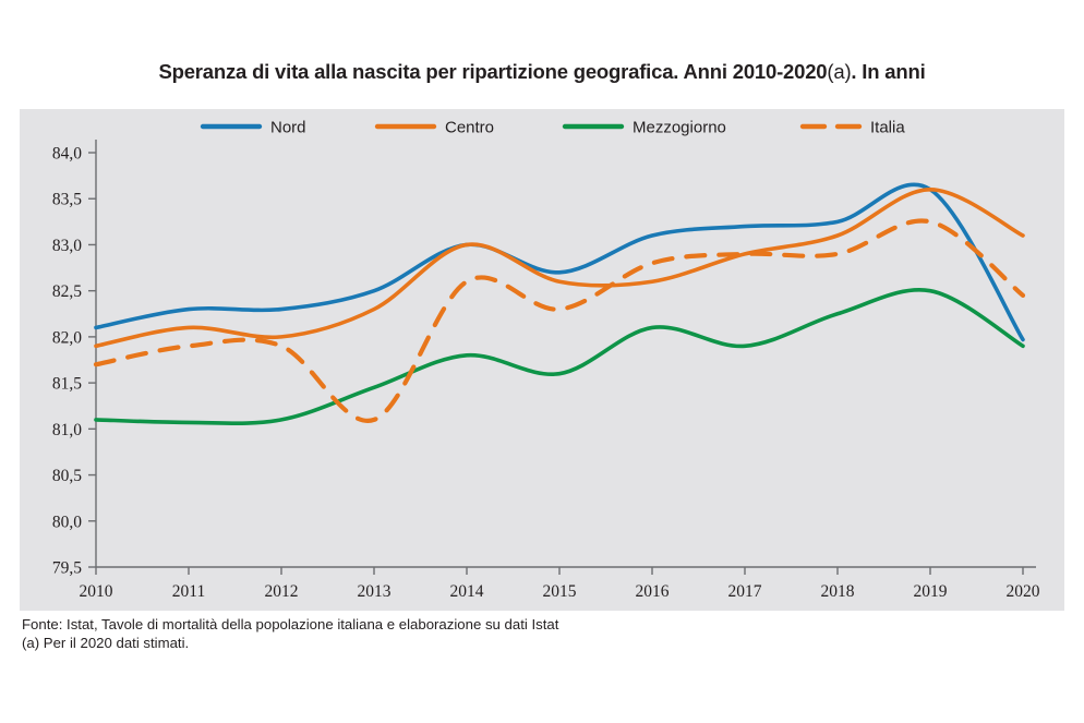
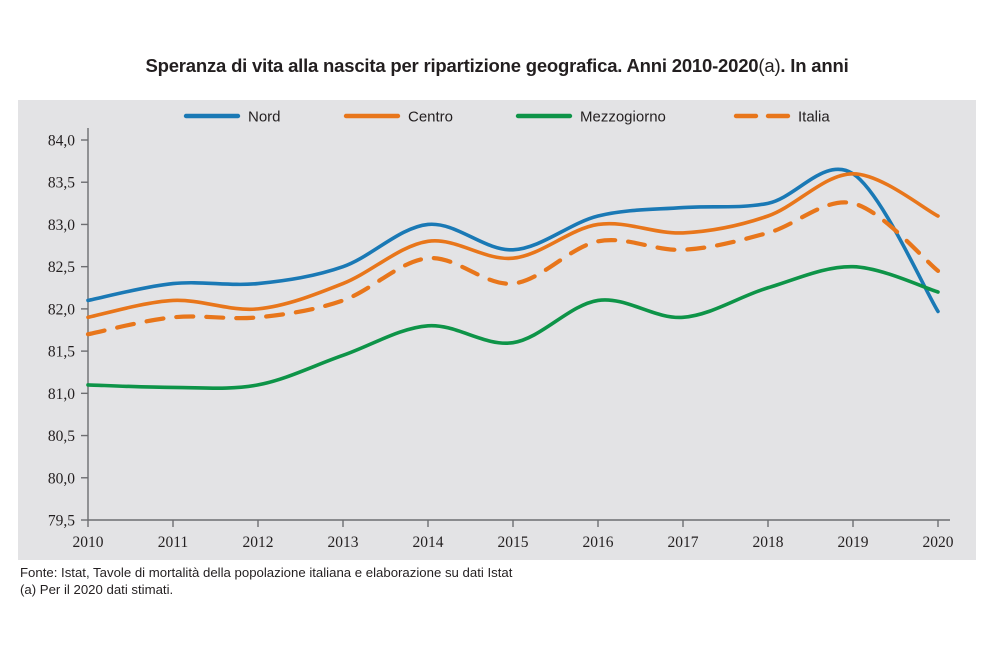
Italia/2013: 81,1 -> 82,1
Centro/2014: 83,0 -> 82,8
Centro/2016: 82,6 -> 83,0
Italia/2017: 82,9 -> 82,7
Mezzogiorno/2020: 81,9 -> 82,2
